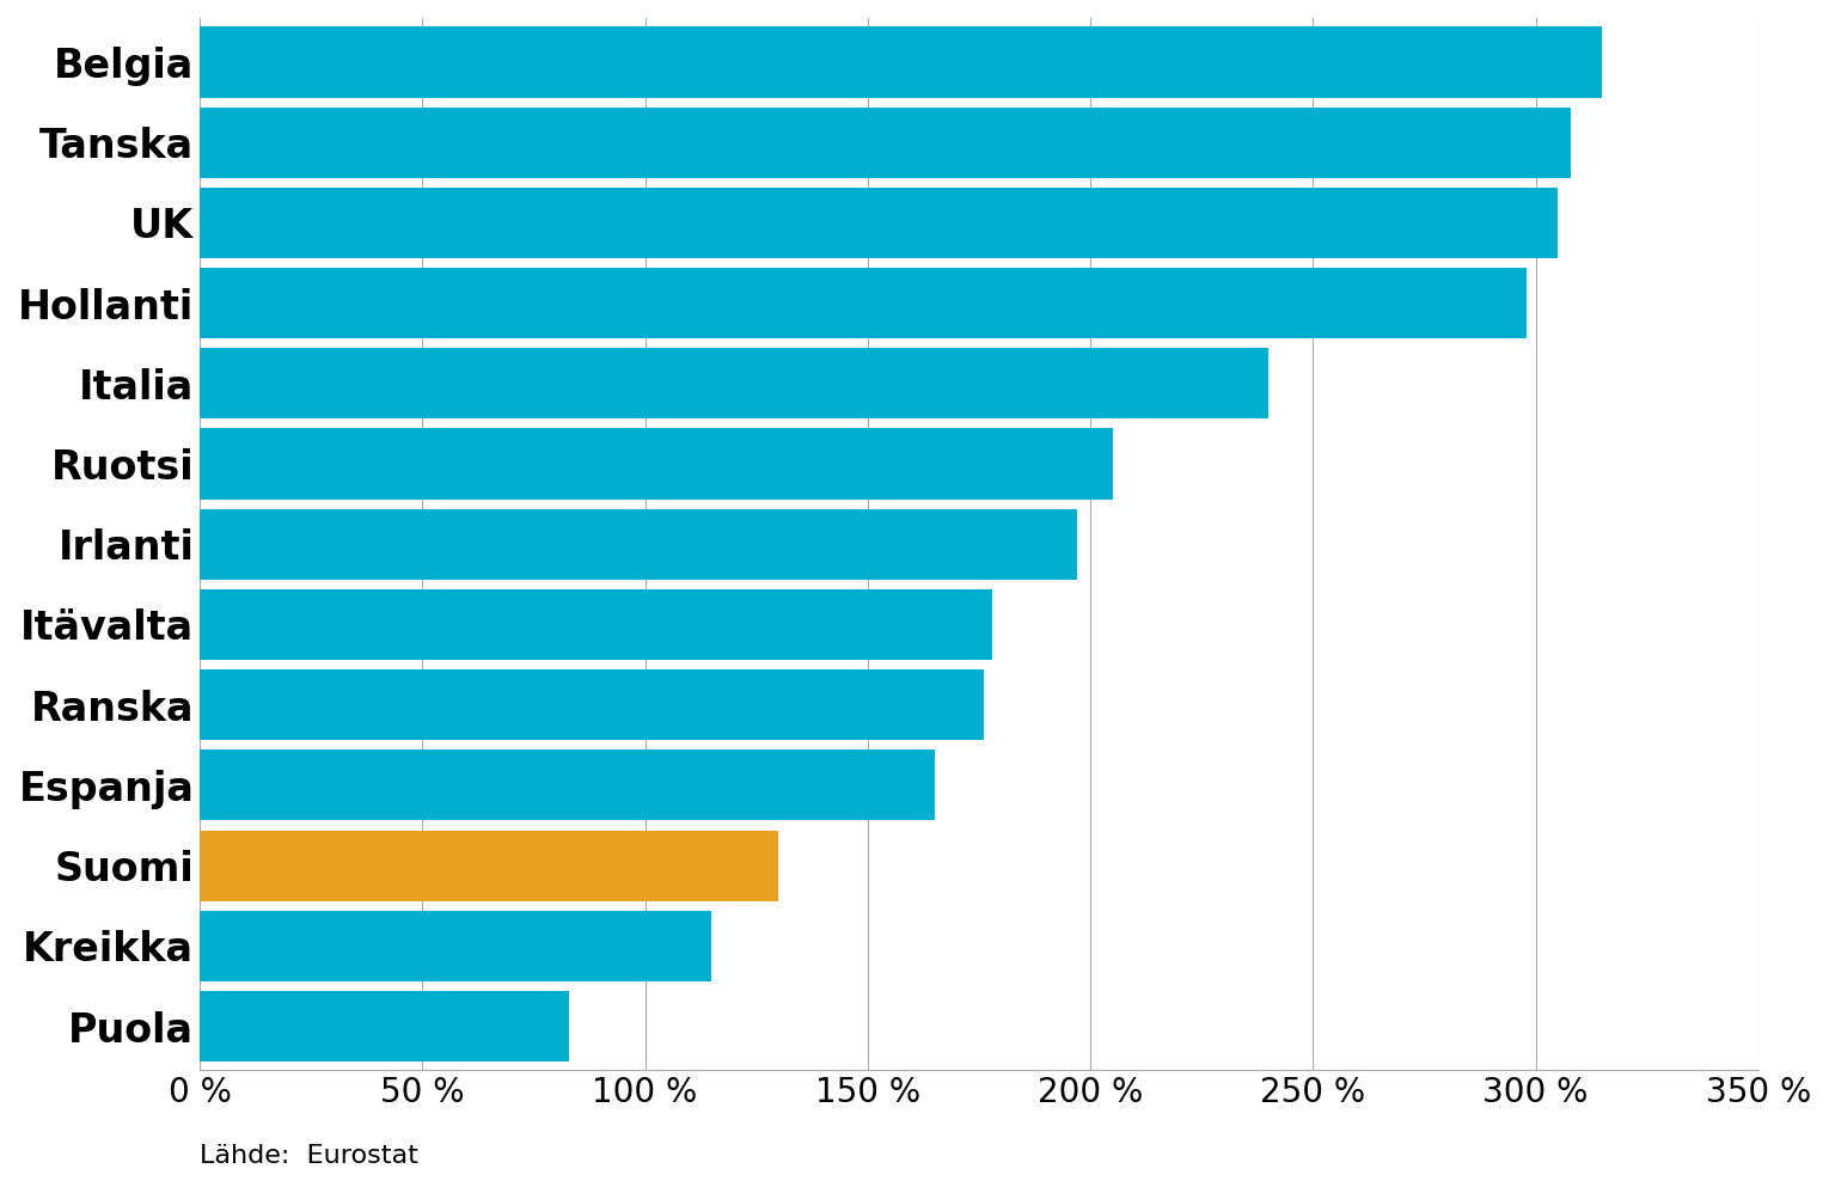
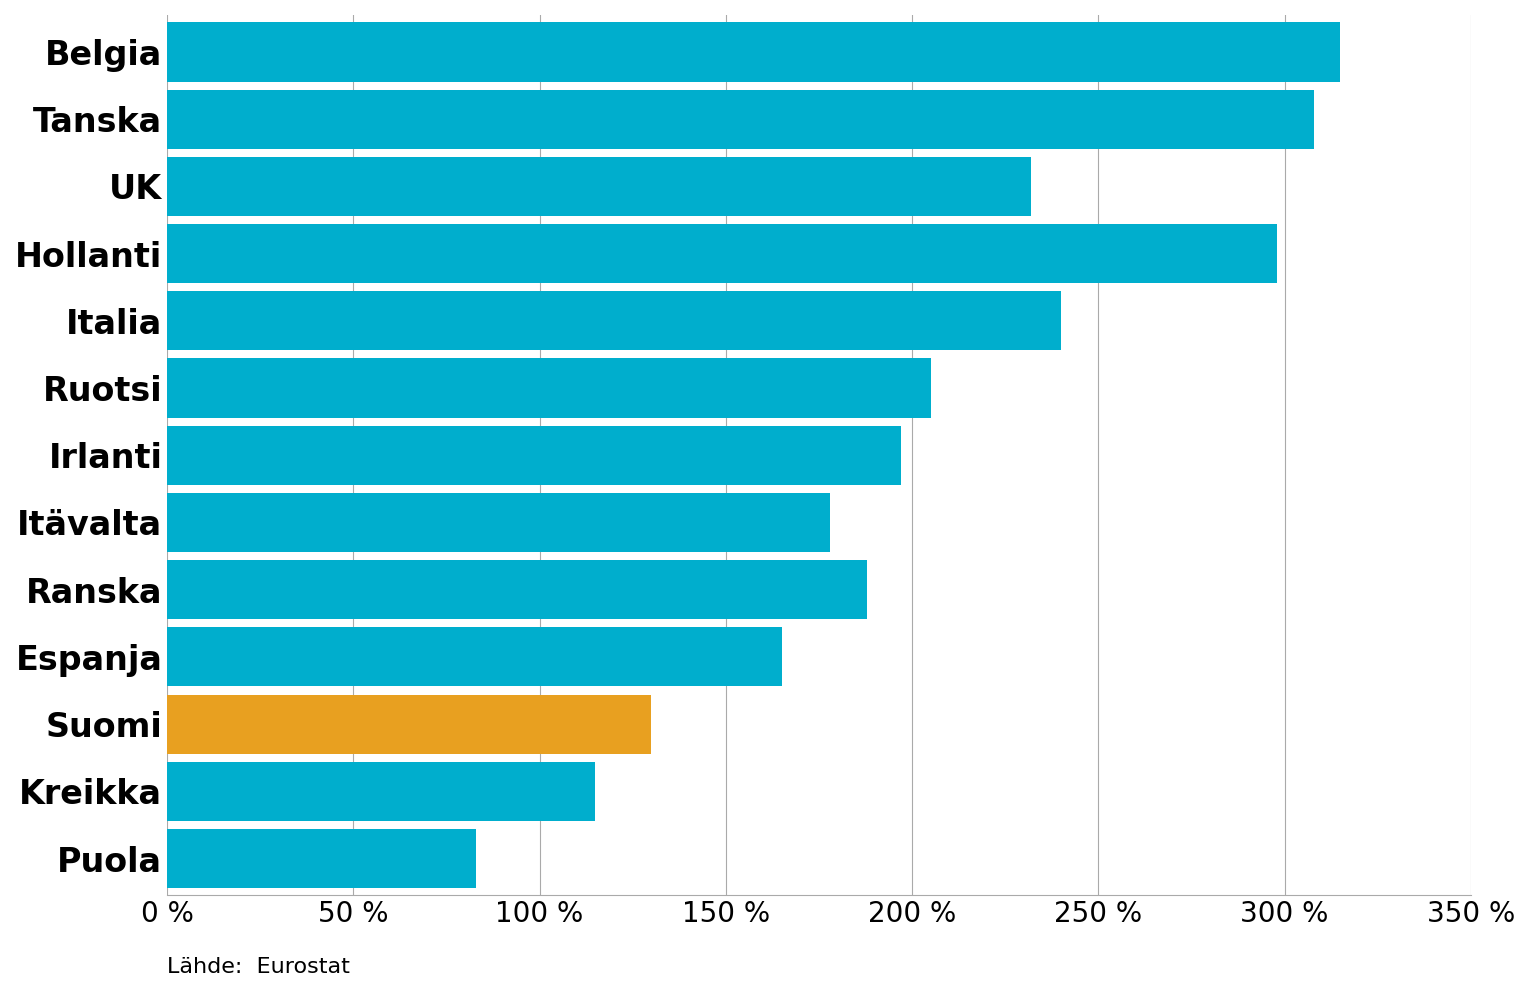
UK: 305 % -> 232 %
Ranska: 176 % -> 188 %
